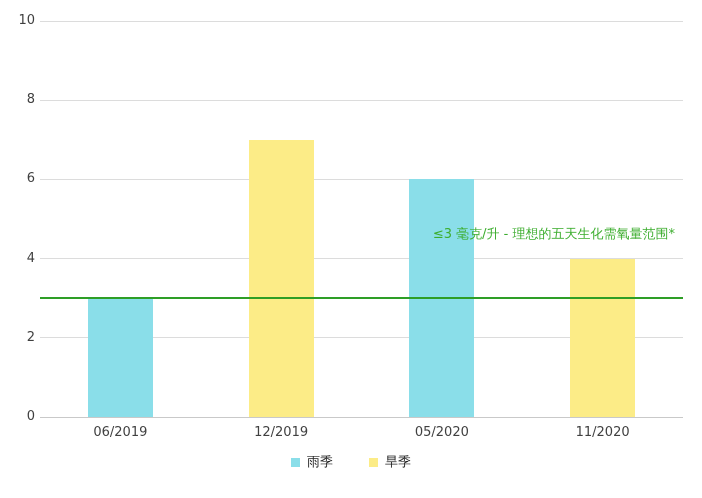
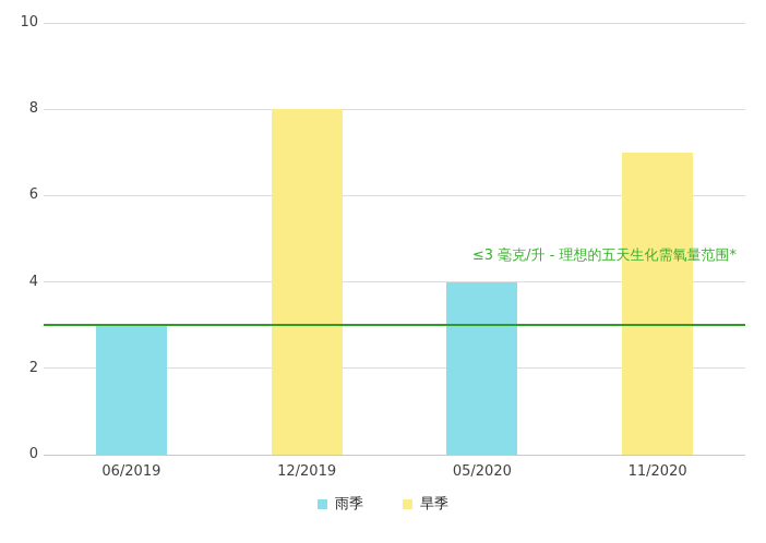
旱季/12/2019: 7 -> 8
雨季/05/2020: 6 -> 4
旱季/11/2020: 4 -> 7
